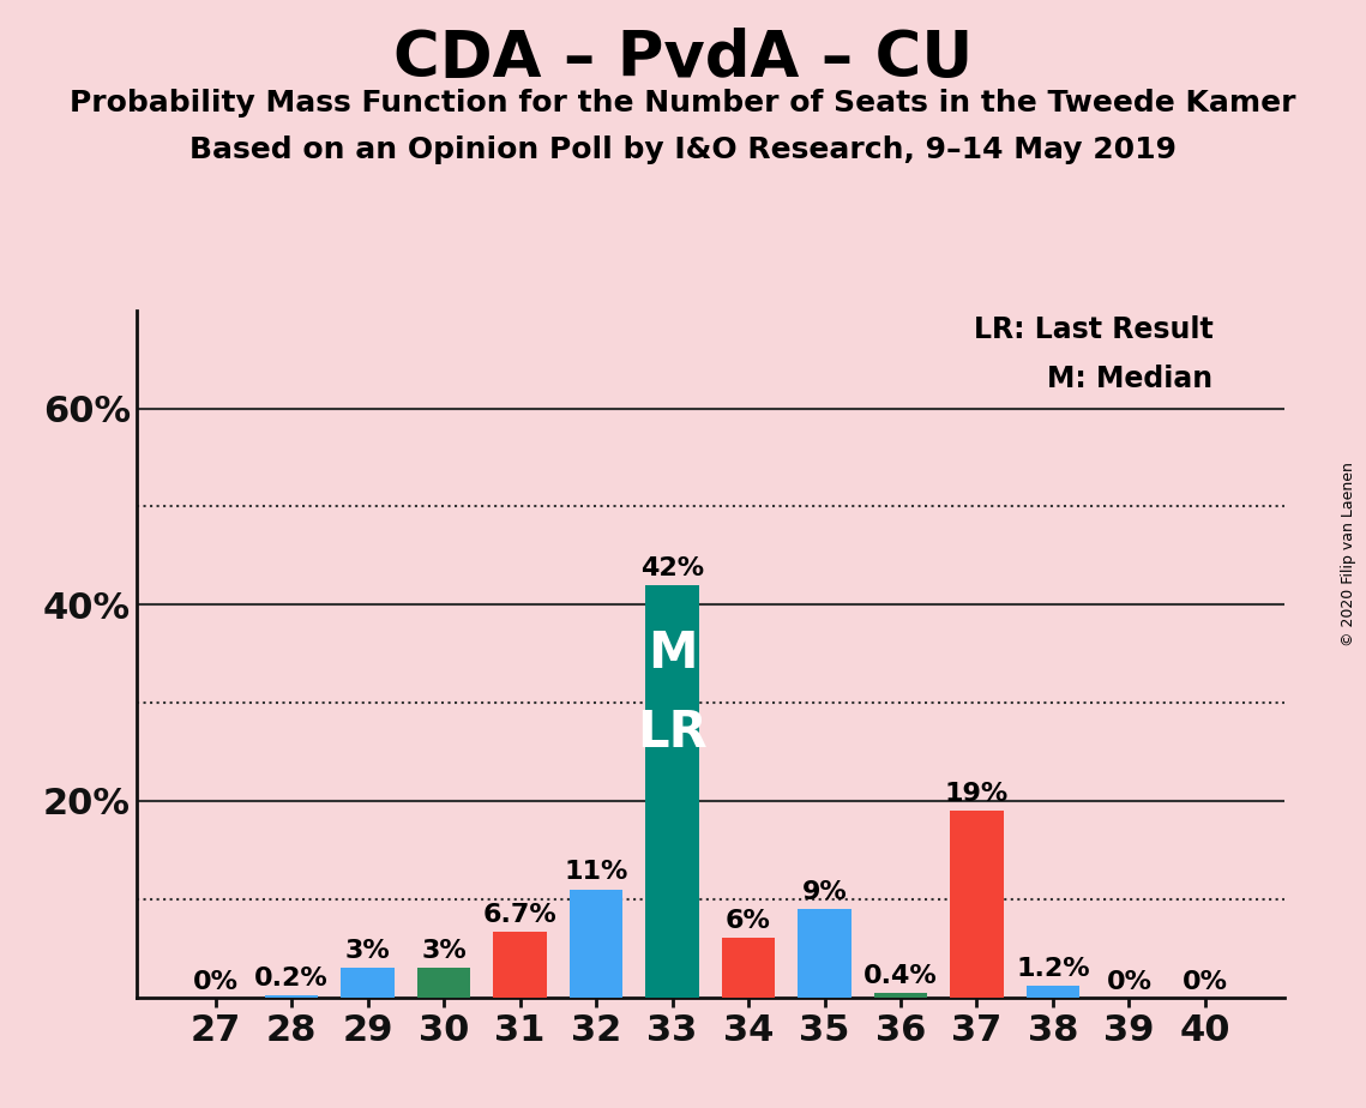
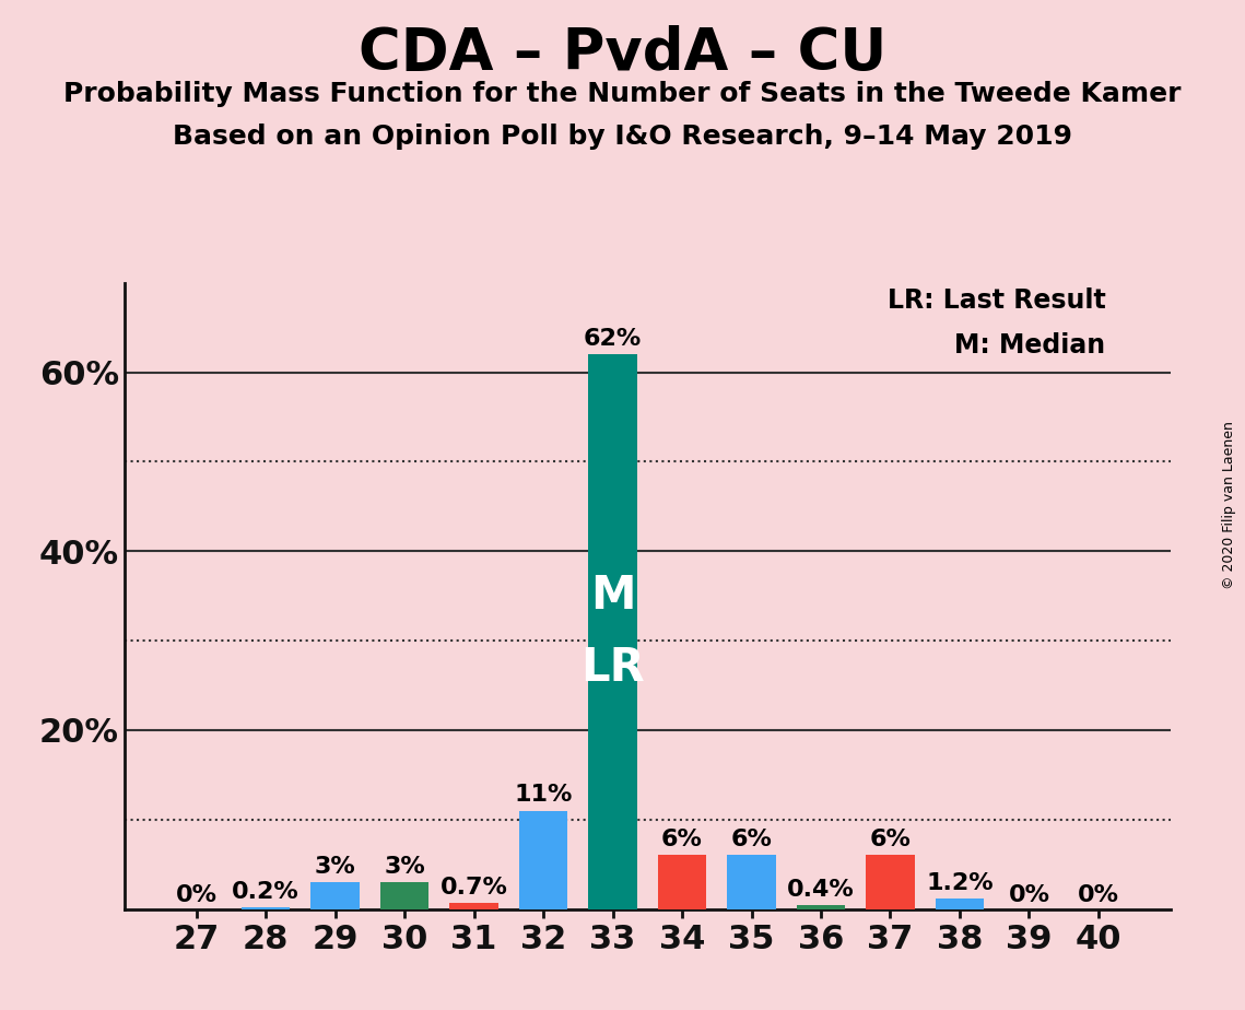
31: 6.7% -> 0.7%
33: 42% -> 62%
35: 9% -> 6%
37: 19% -> 6%
